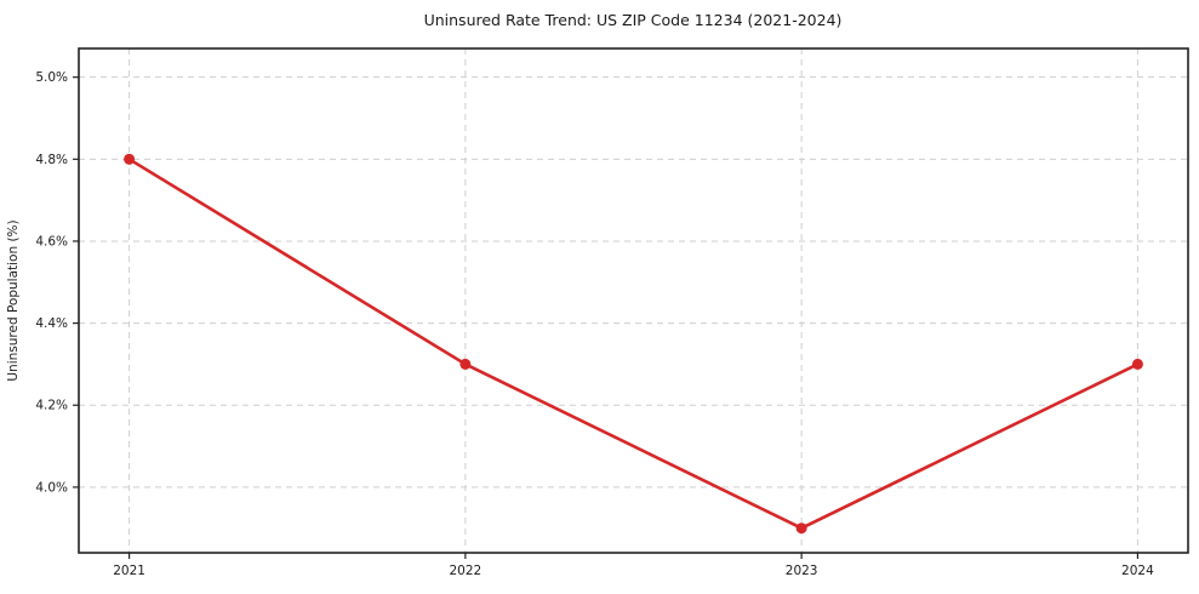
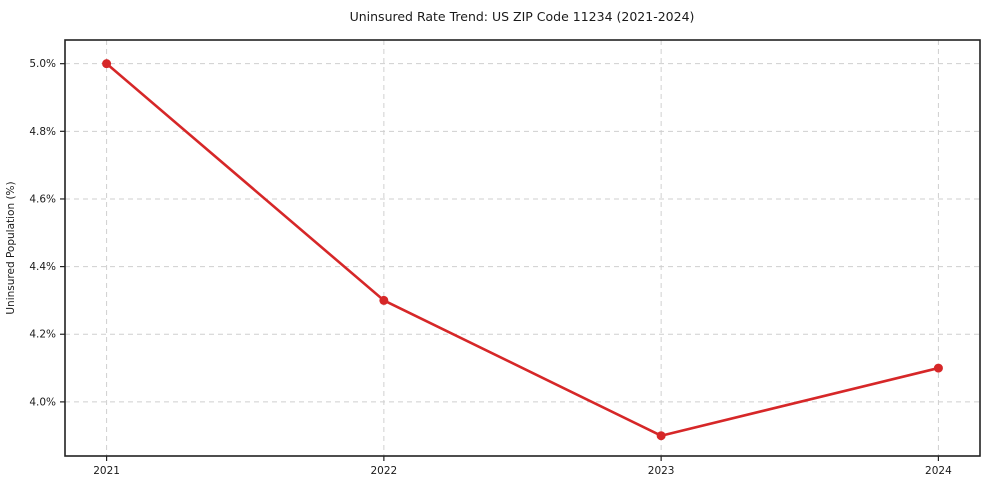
2021: 4.8% -> 5.0%
2024: 4.3% -> 4.1%
